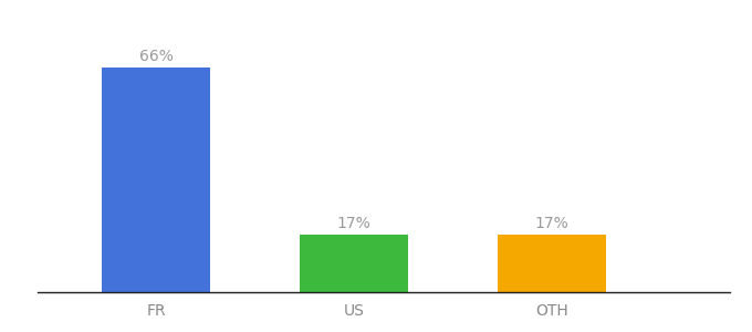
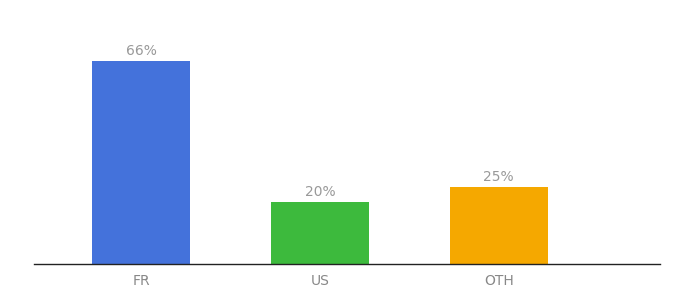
US: 17% -> 20%
OTH: 17% -> 25%
